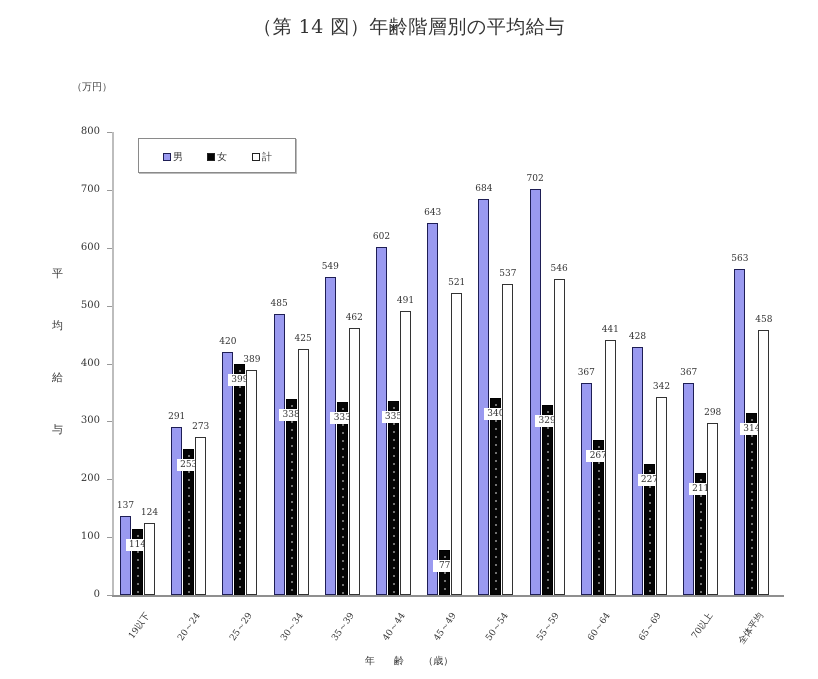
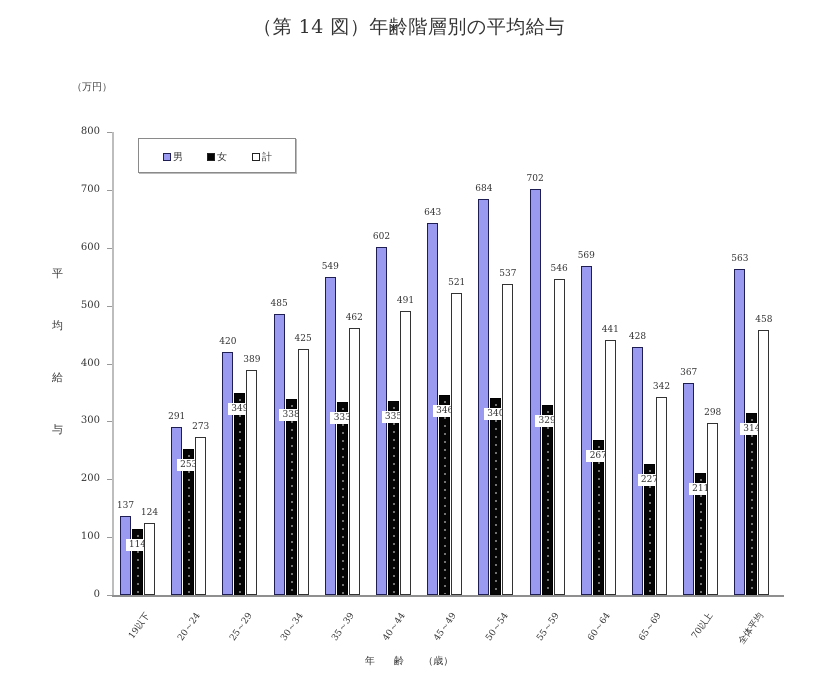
女/25～29: 399 -> 349
女/45～49: 77 -> 346
男/60～64: 367 -> 569
